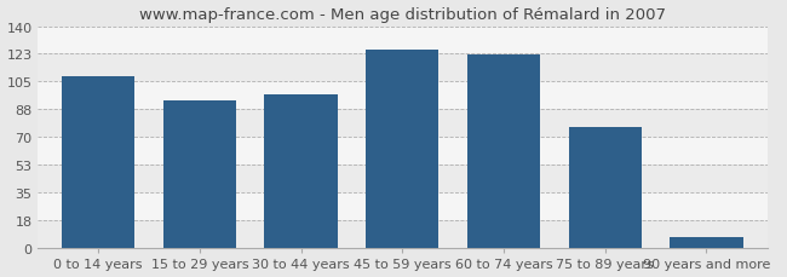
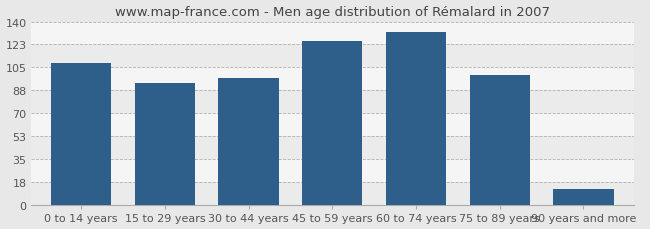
60 to 74 years: 122 -> 132
75 to 89 years: 76 -> 99
90 years and more: 7 -> 12
